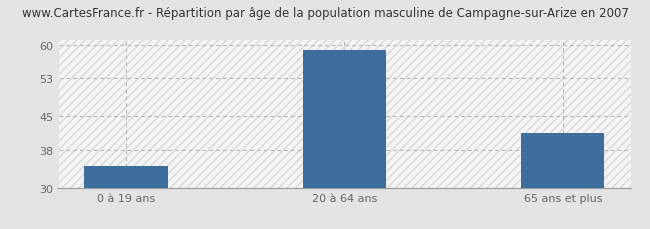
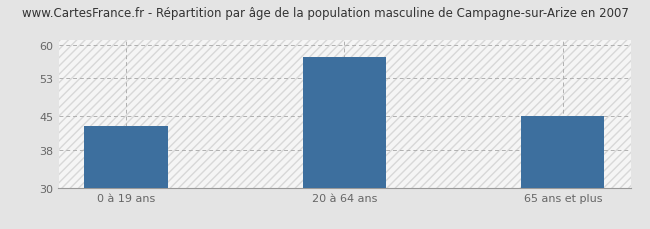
0 à 19 ans: 34.5 -> 43.0
20 à 64 ans: 59.0 -> 57.5
65 ans et plus: 41.5 -> 45.0
